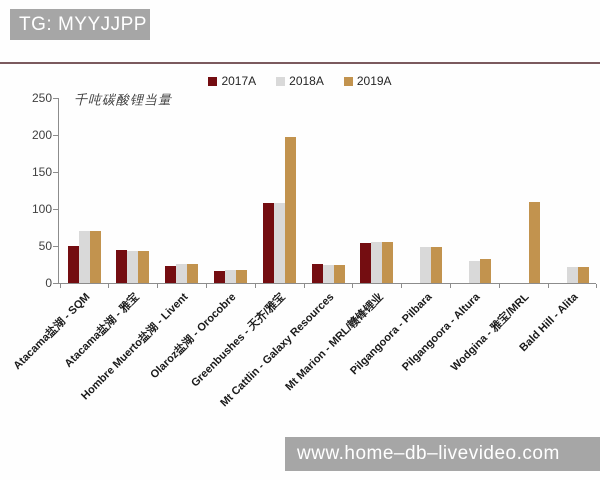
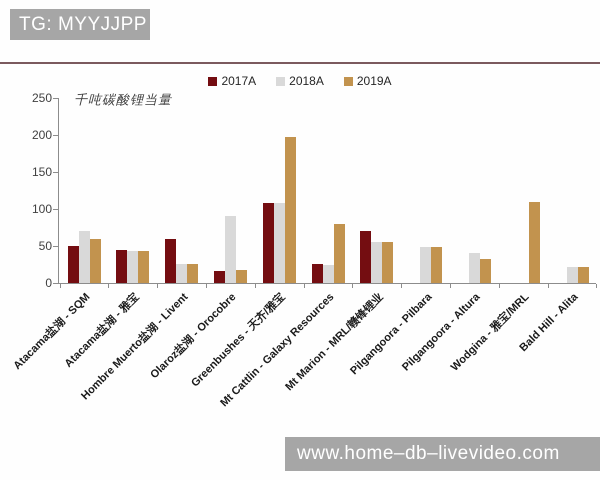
2019A/Atacama盐湖 - SQM: 70 -> 60
2017A/Hombre Muerto盐湖 - Livent: 20 -> 60
2018A/Olaroz盐湖 - Orocobre: 20 -> 90
2019A/Mt Cattlin - Galaxy Resources: 20 -> 80
2017A/Mt Marion - MRL/赣锋锂业: 50 -> 70
2018A/Pilgangoora - Altura: 30 -> 40
